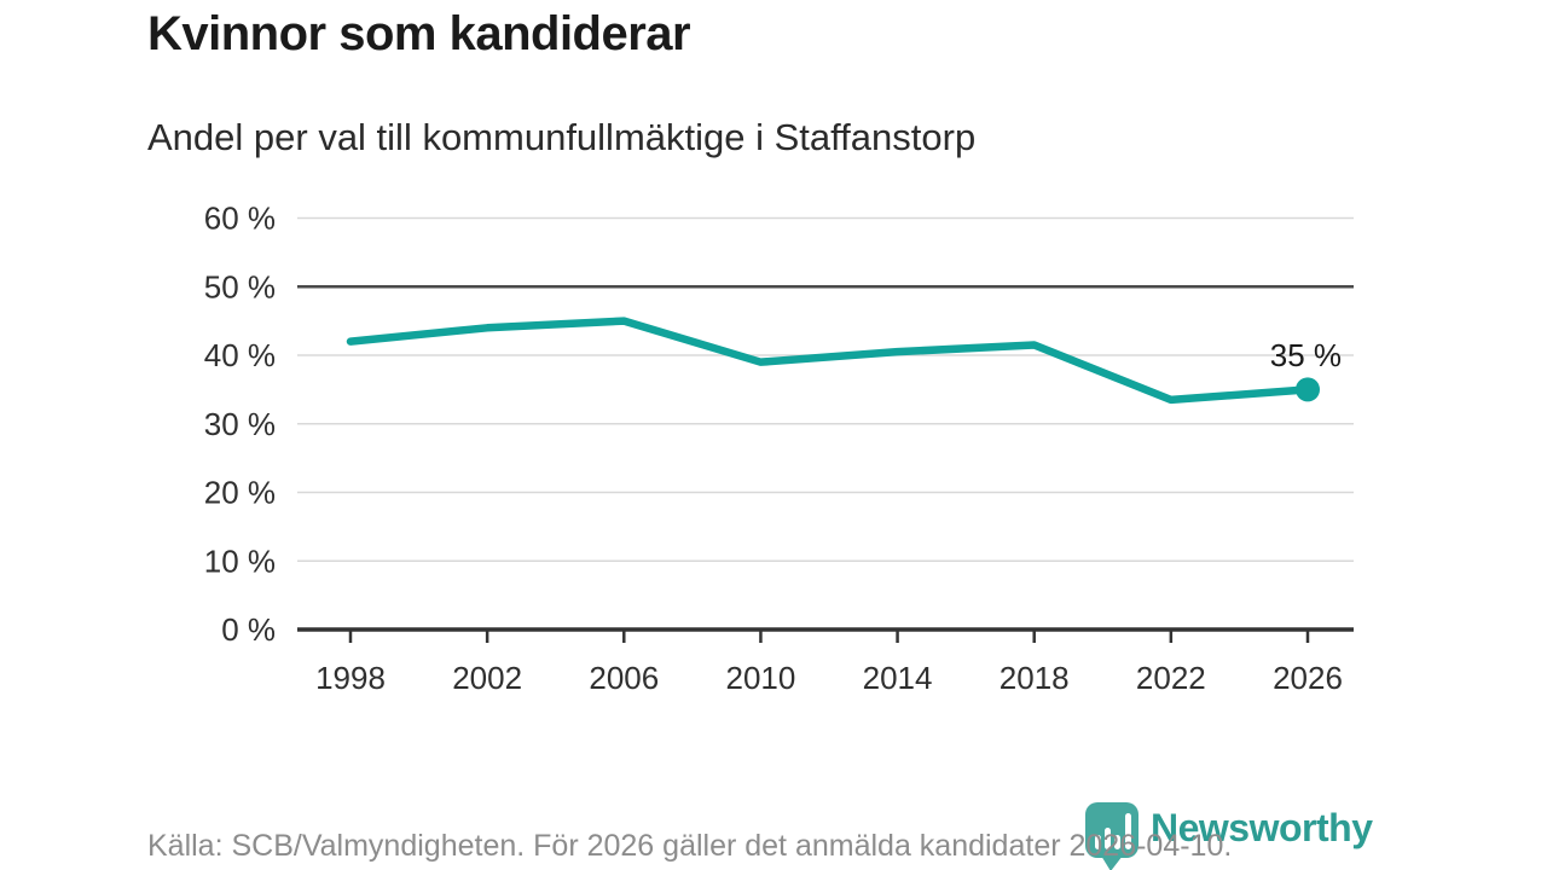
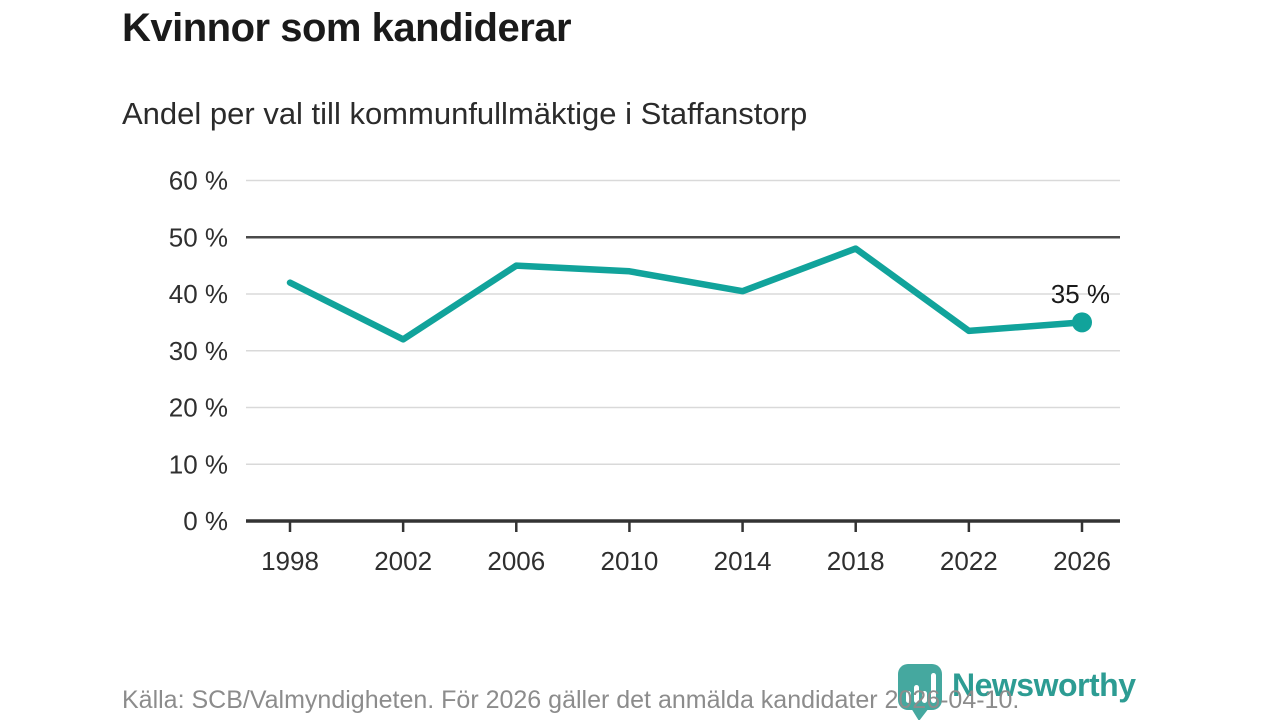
2002: 44% -> 32%
2010: 39% -> 44%
2018: 42% -> 48%
